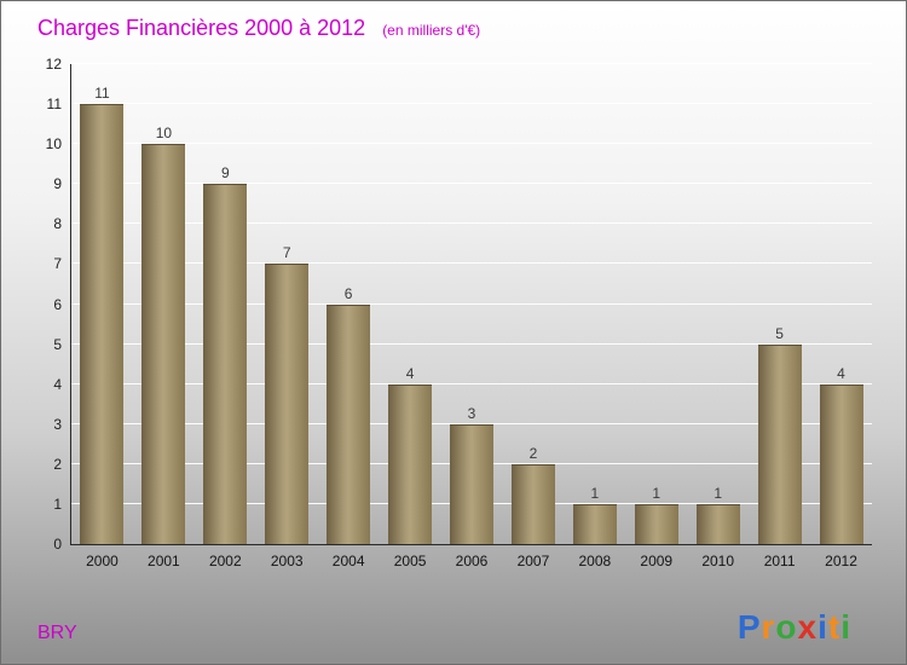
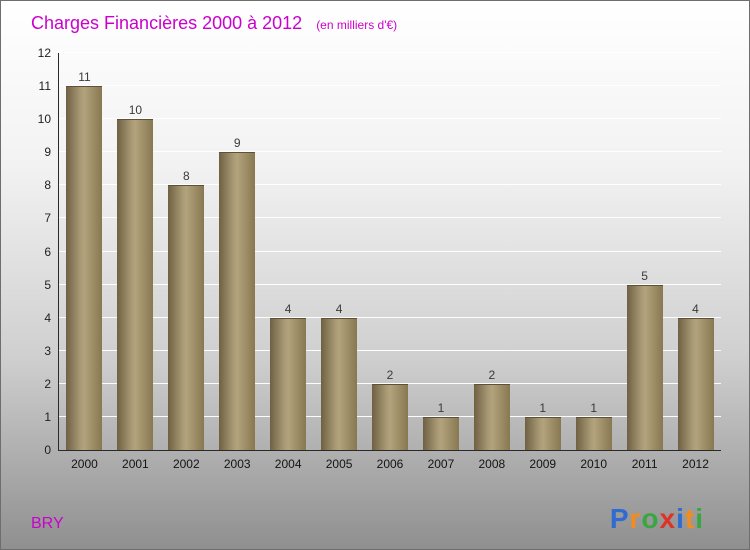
2002: 9 -> 8
2003: 7 -> 9
2004: 6 -> 4
2006: 3 -> 2
2007: 2 -> 1
2008: 1 -> 2
